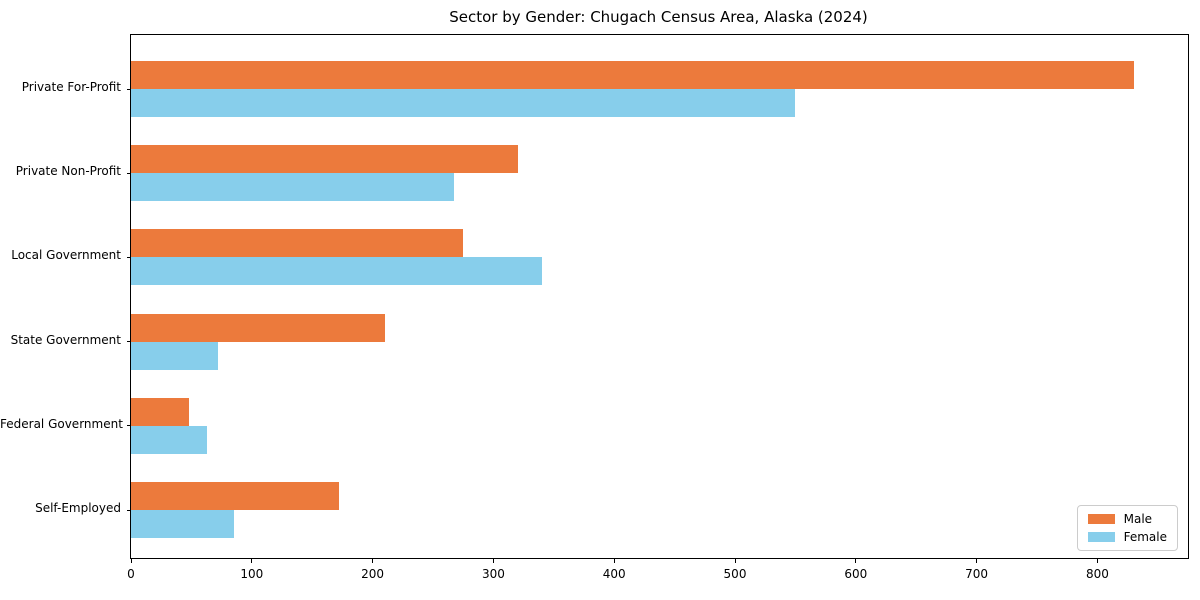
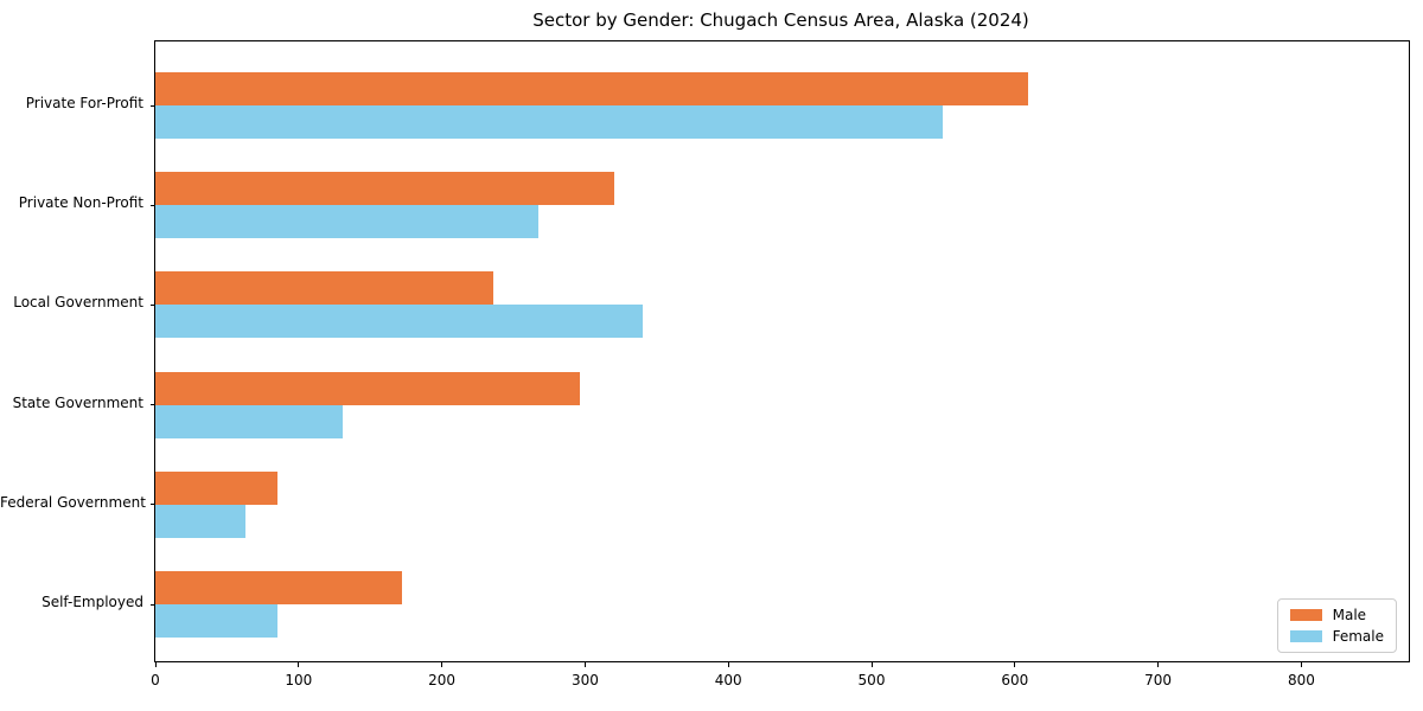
Male/Private For-Profit: 830 -> 609
Male/Local Government: 275 -> 236
Male/State Government: 210 -> 296
Female/State Government: 72 -> 131
Male/Federal Government: 48 -> 85
